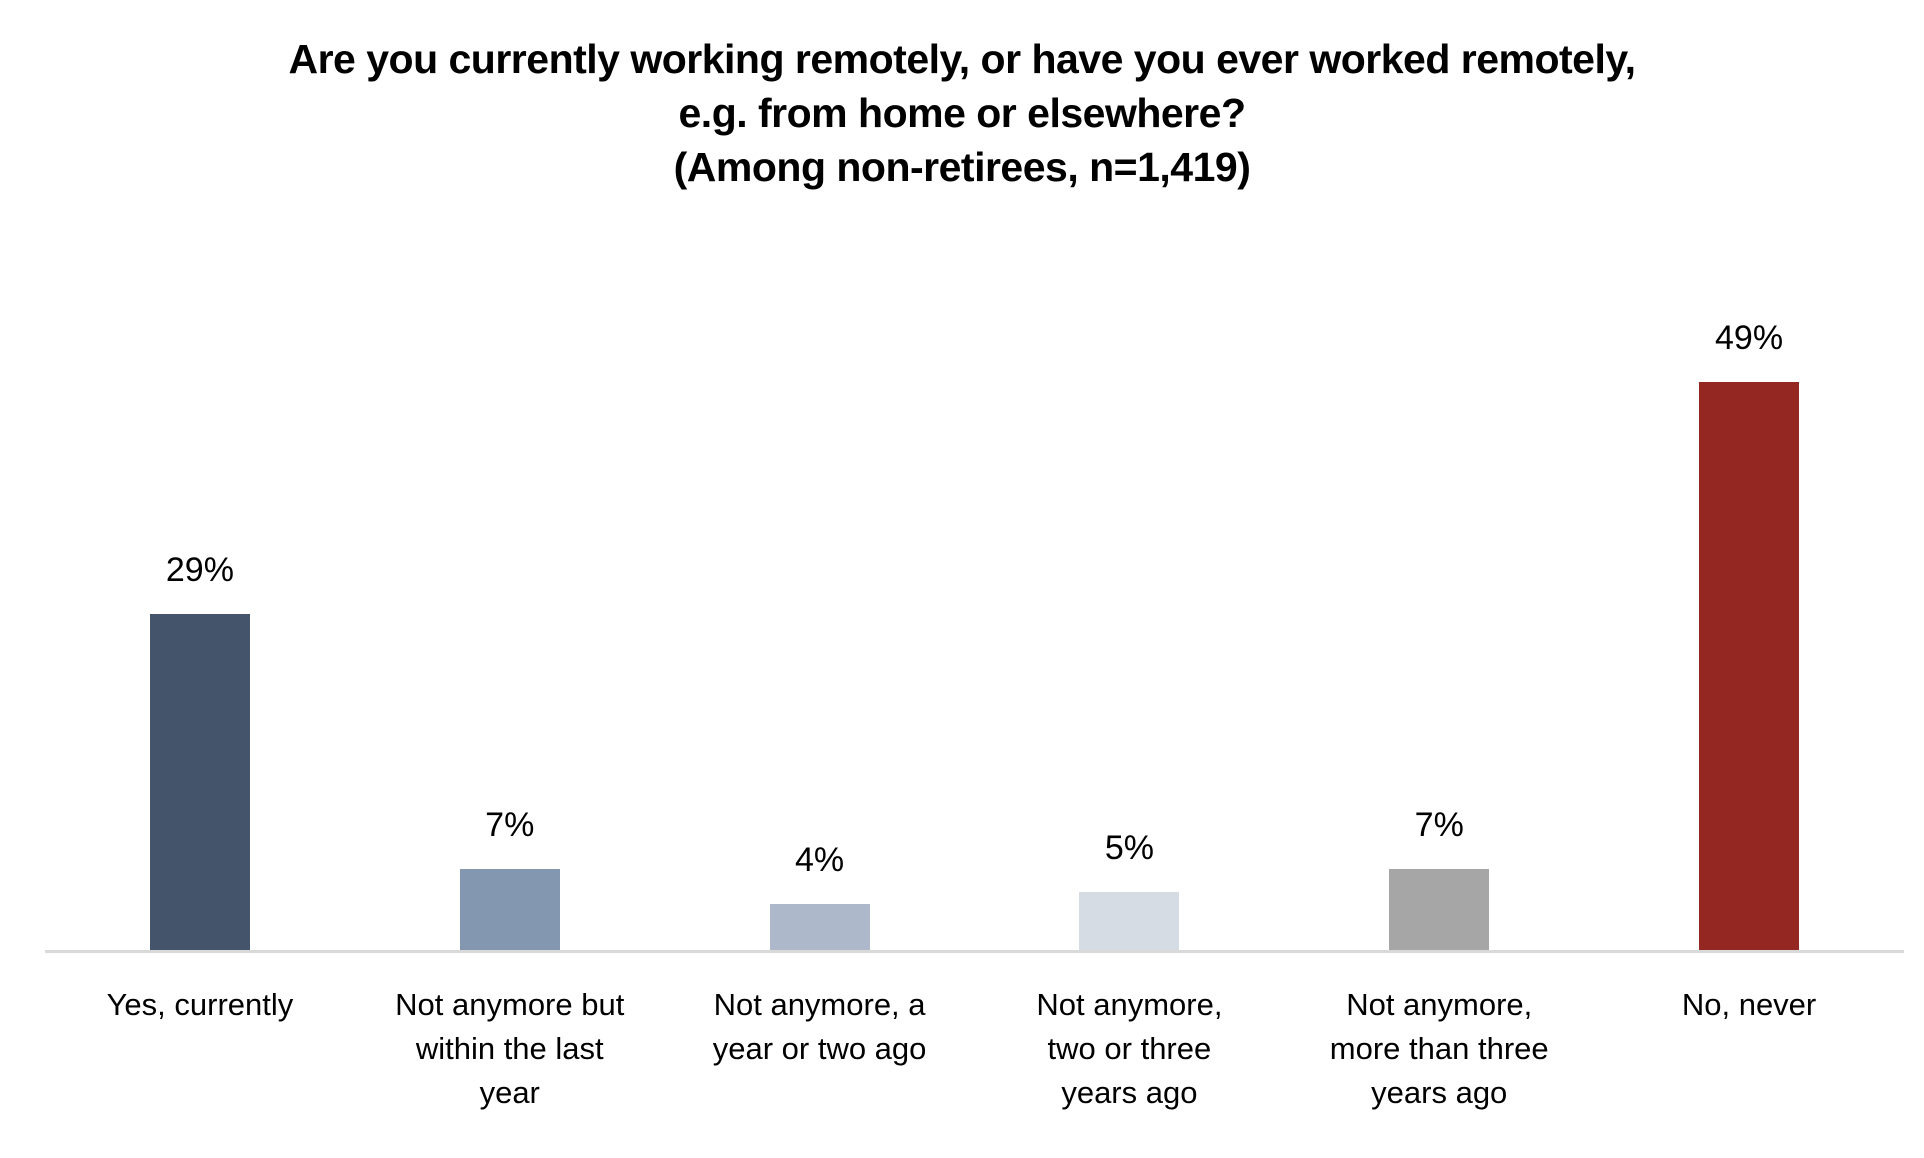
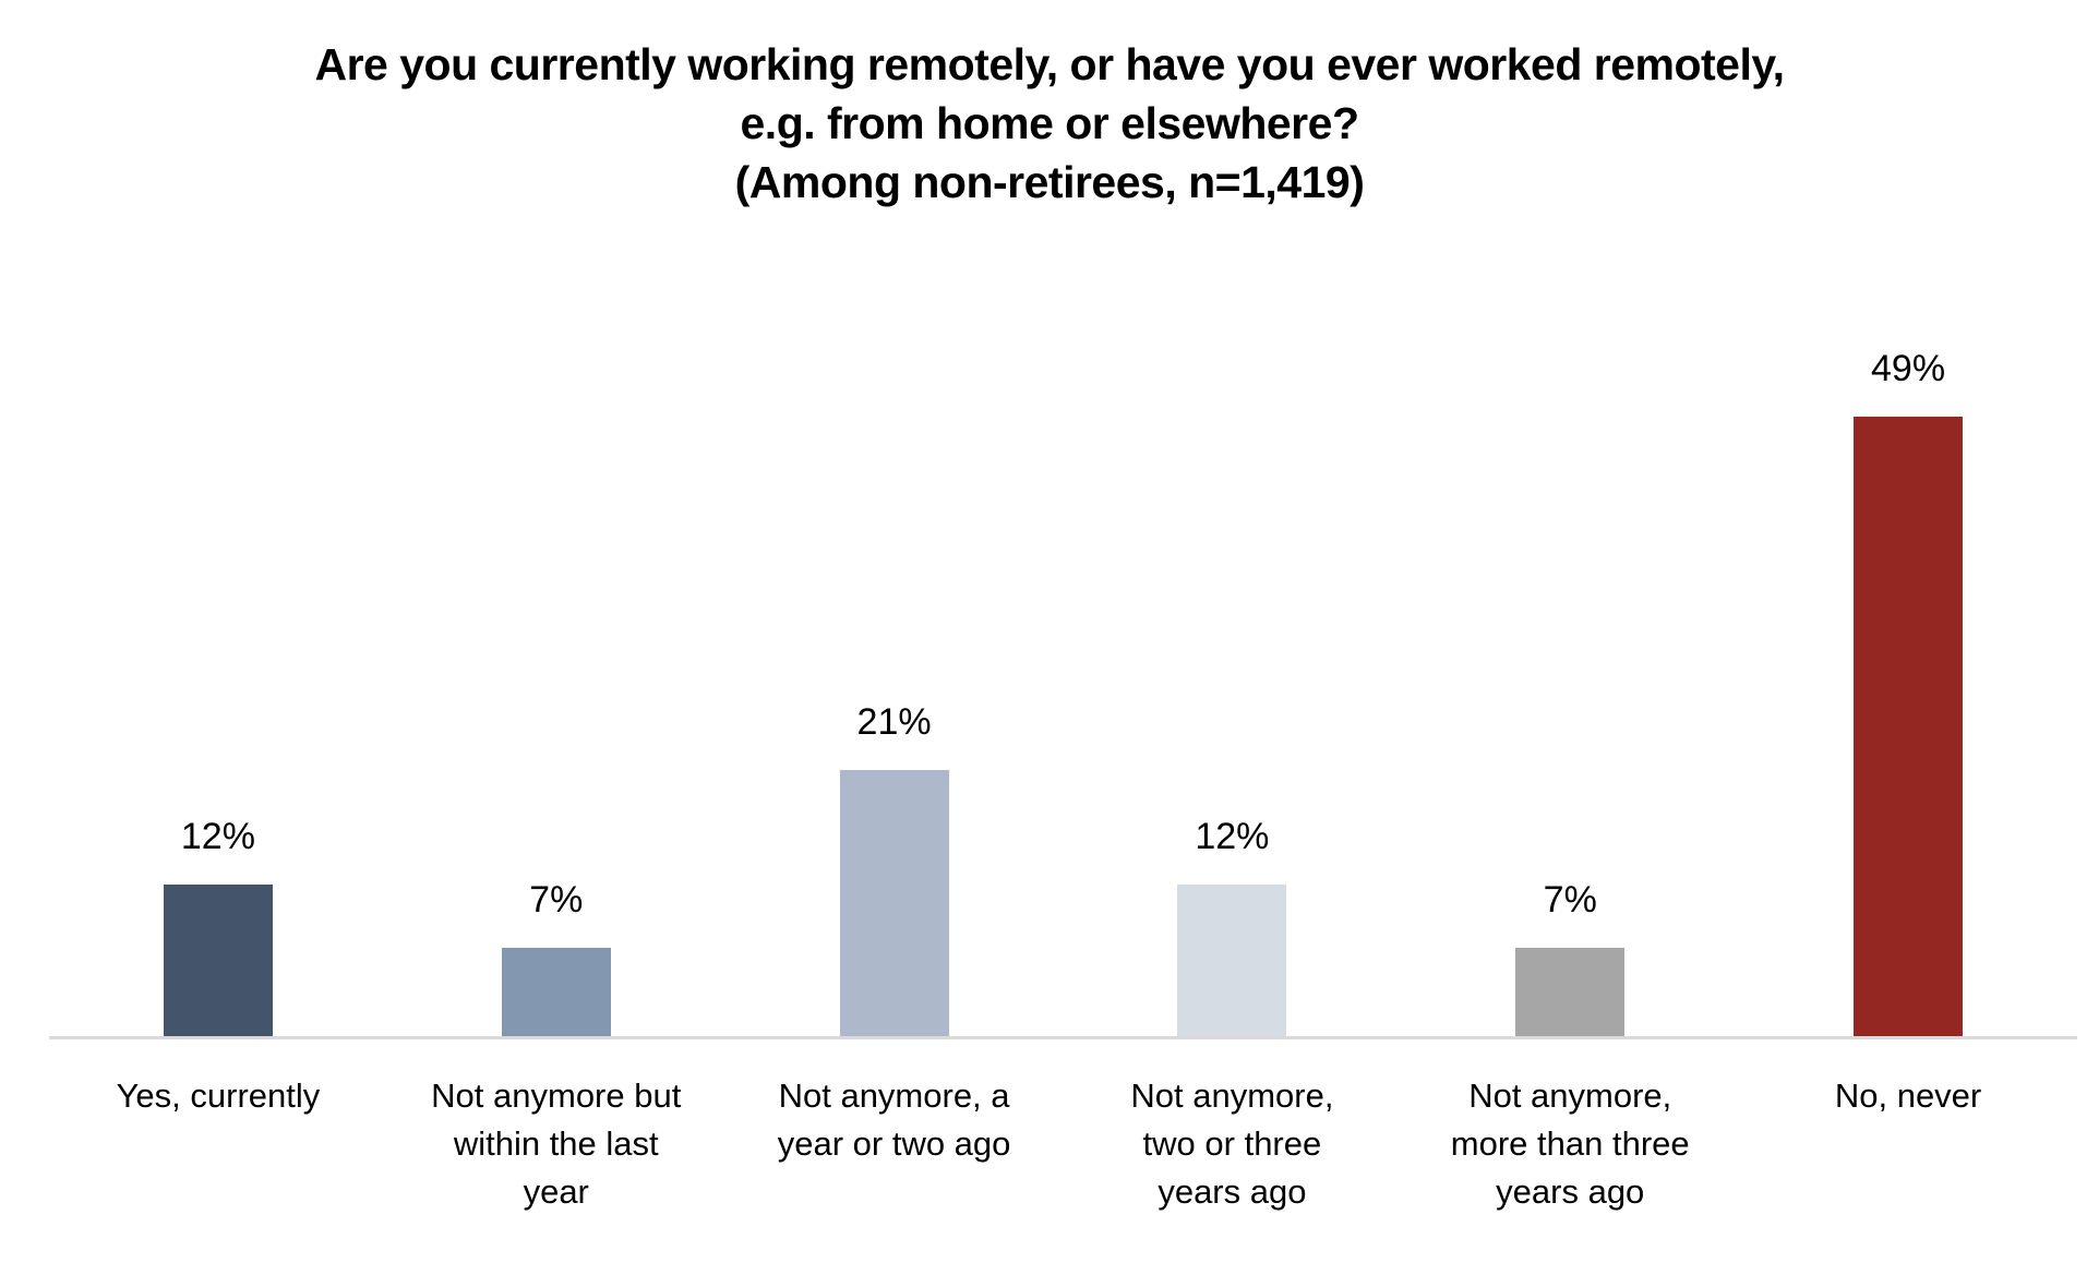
Yes, currently: 29% -> 12%
Not anymore, a year or two ago: 4% -> 21%
Not anymore, two or three years ago: 5% -> 12%
